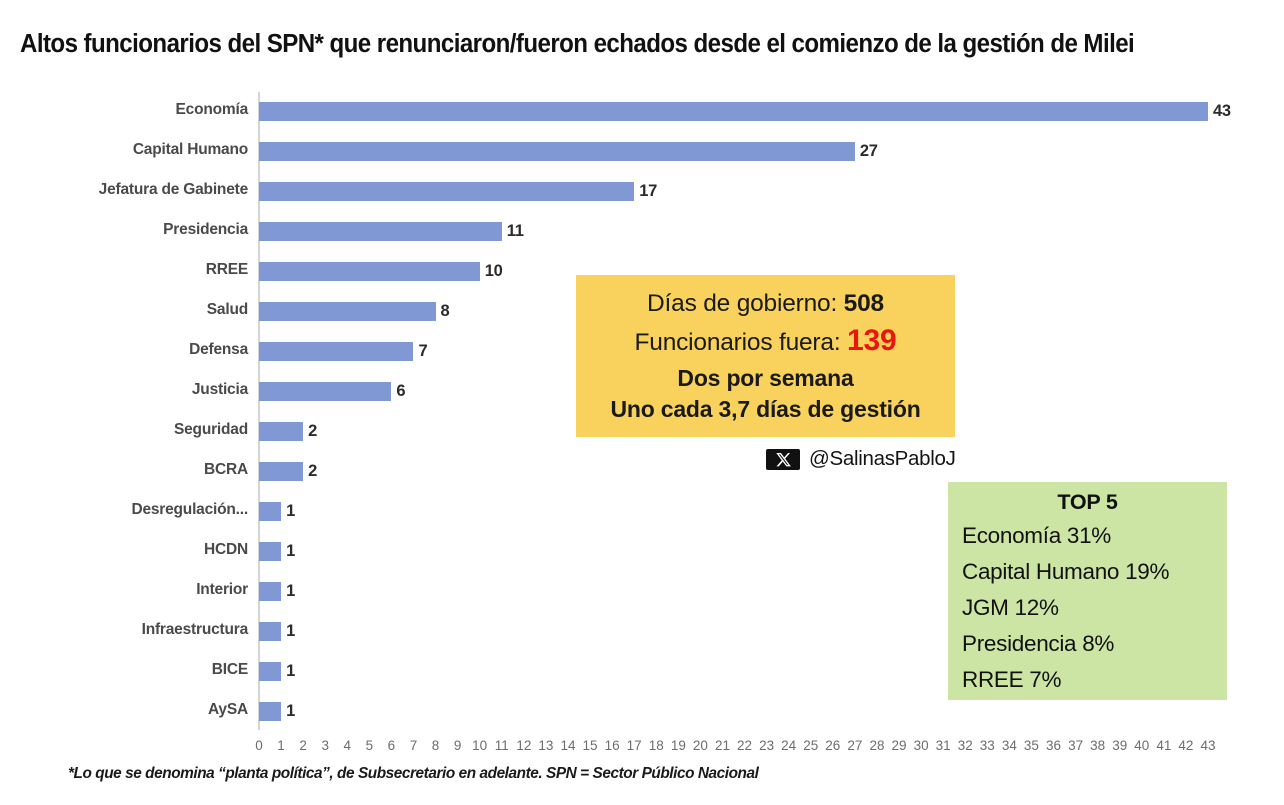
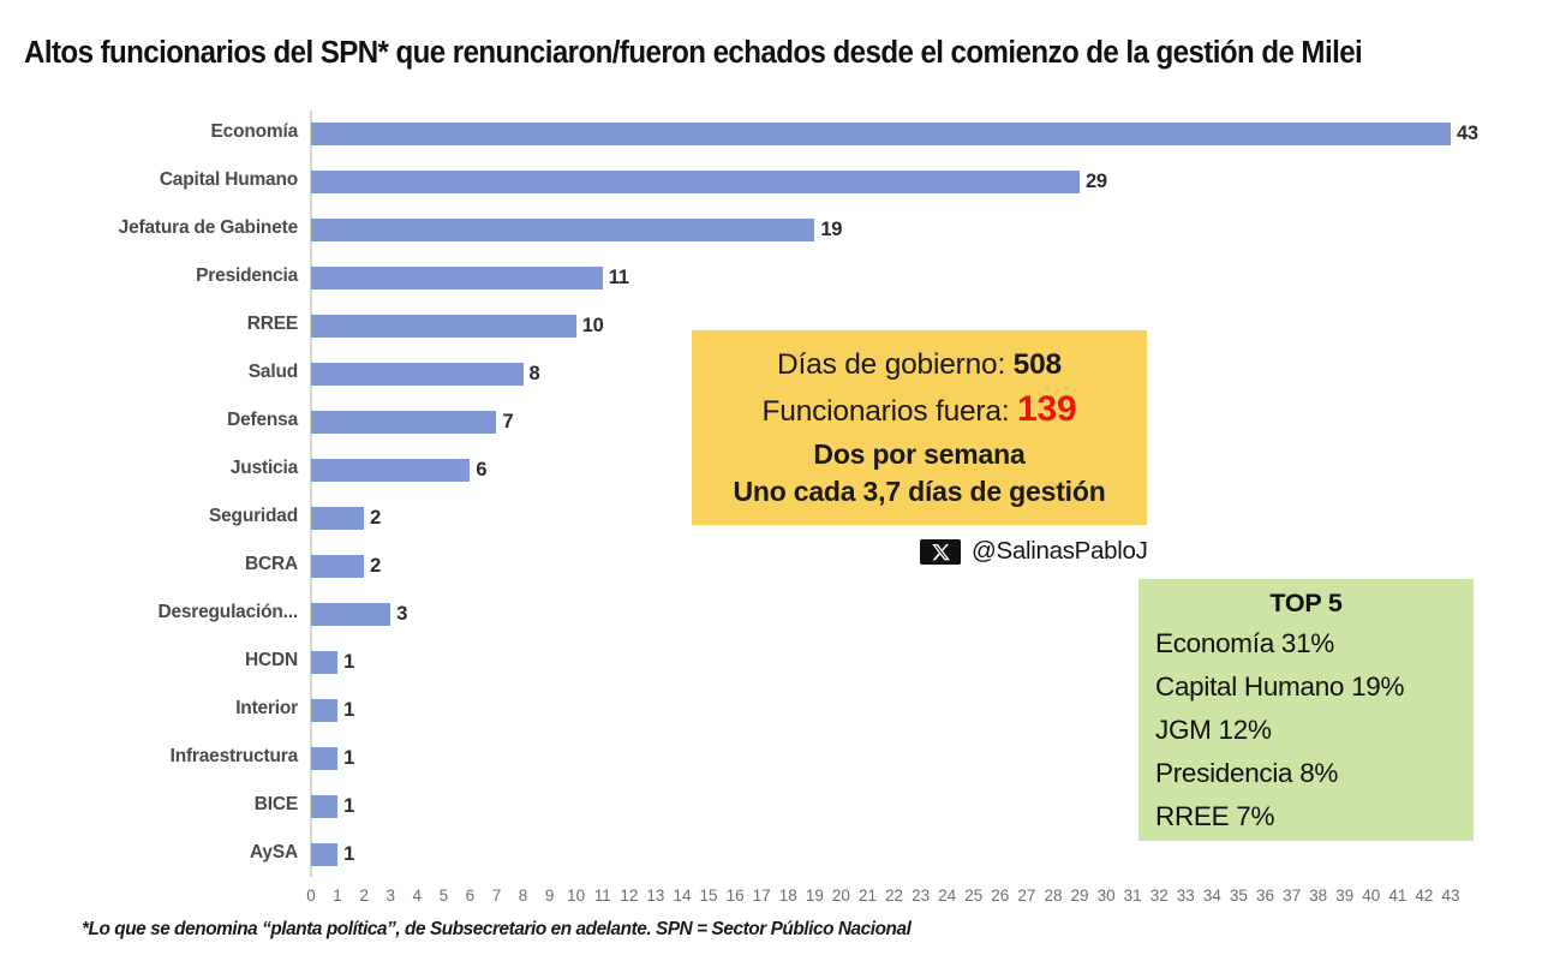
Capital Humano: 27 -> 29
Jefatura de Gabinete: 17 -> 19
Desregulación...: 1 -> 3
